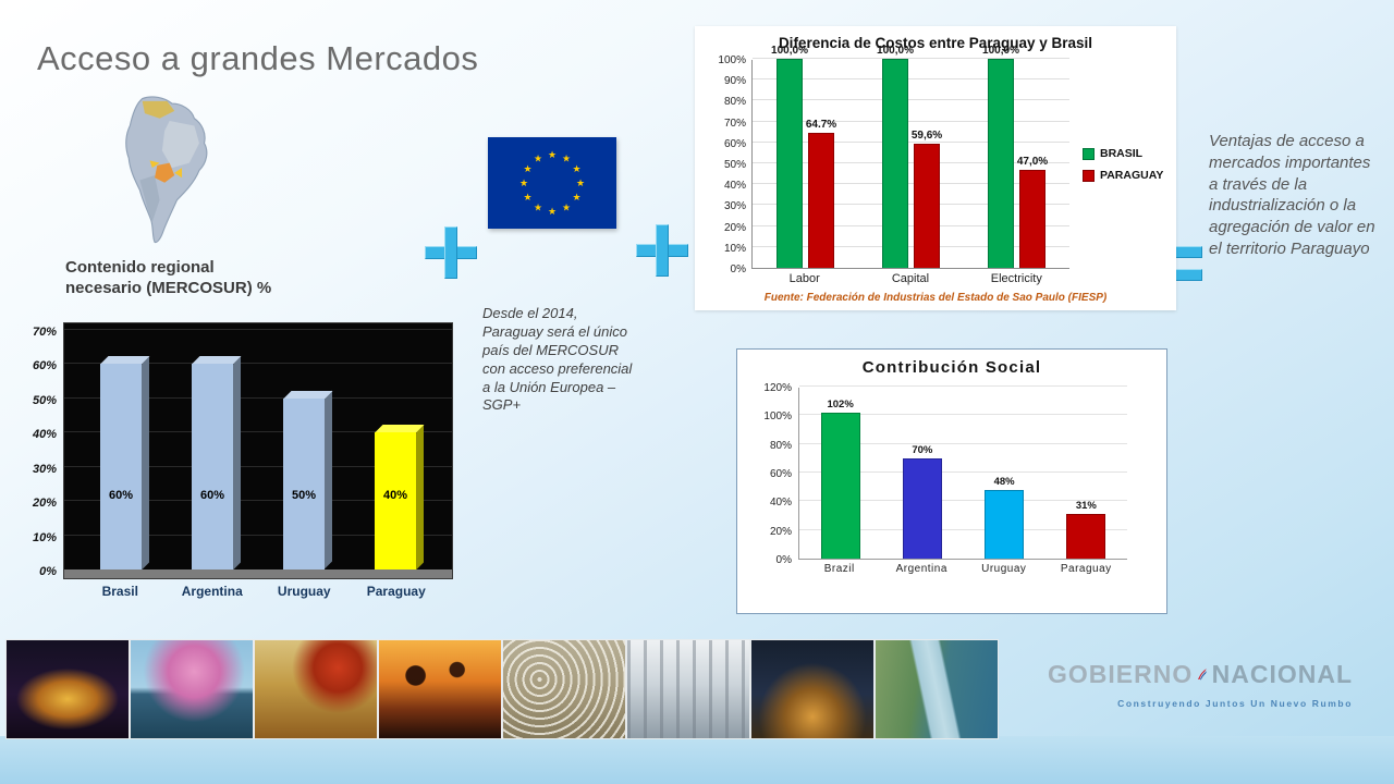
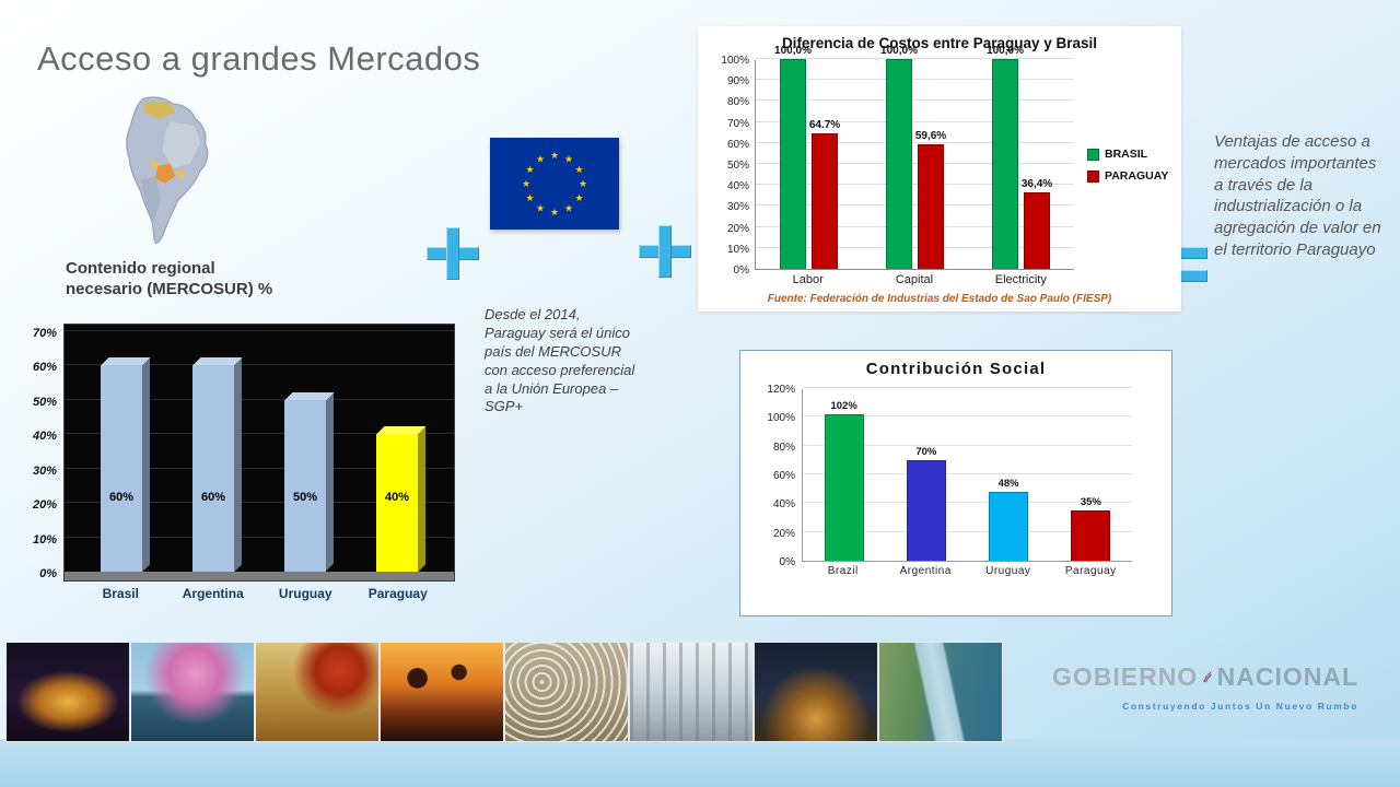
Diferencia de Costos entre Paraguay y Brasil/PARAGUAY/Electricity: 47,0% -> 36,4%
Contribución Social/Paraguay: 31% -> 35%
